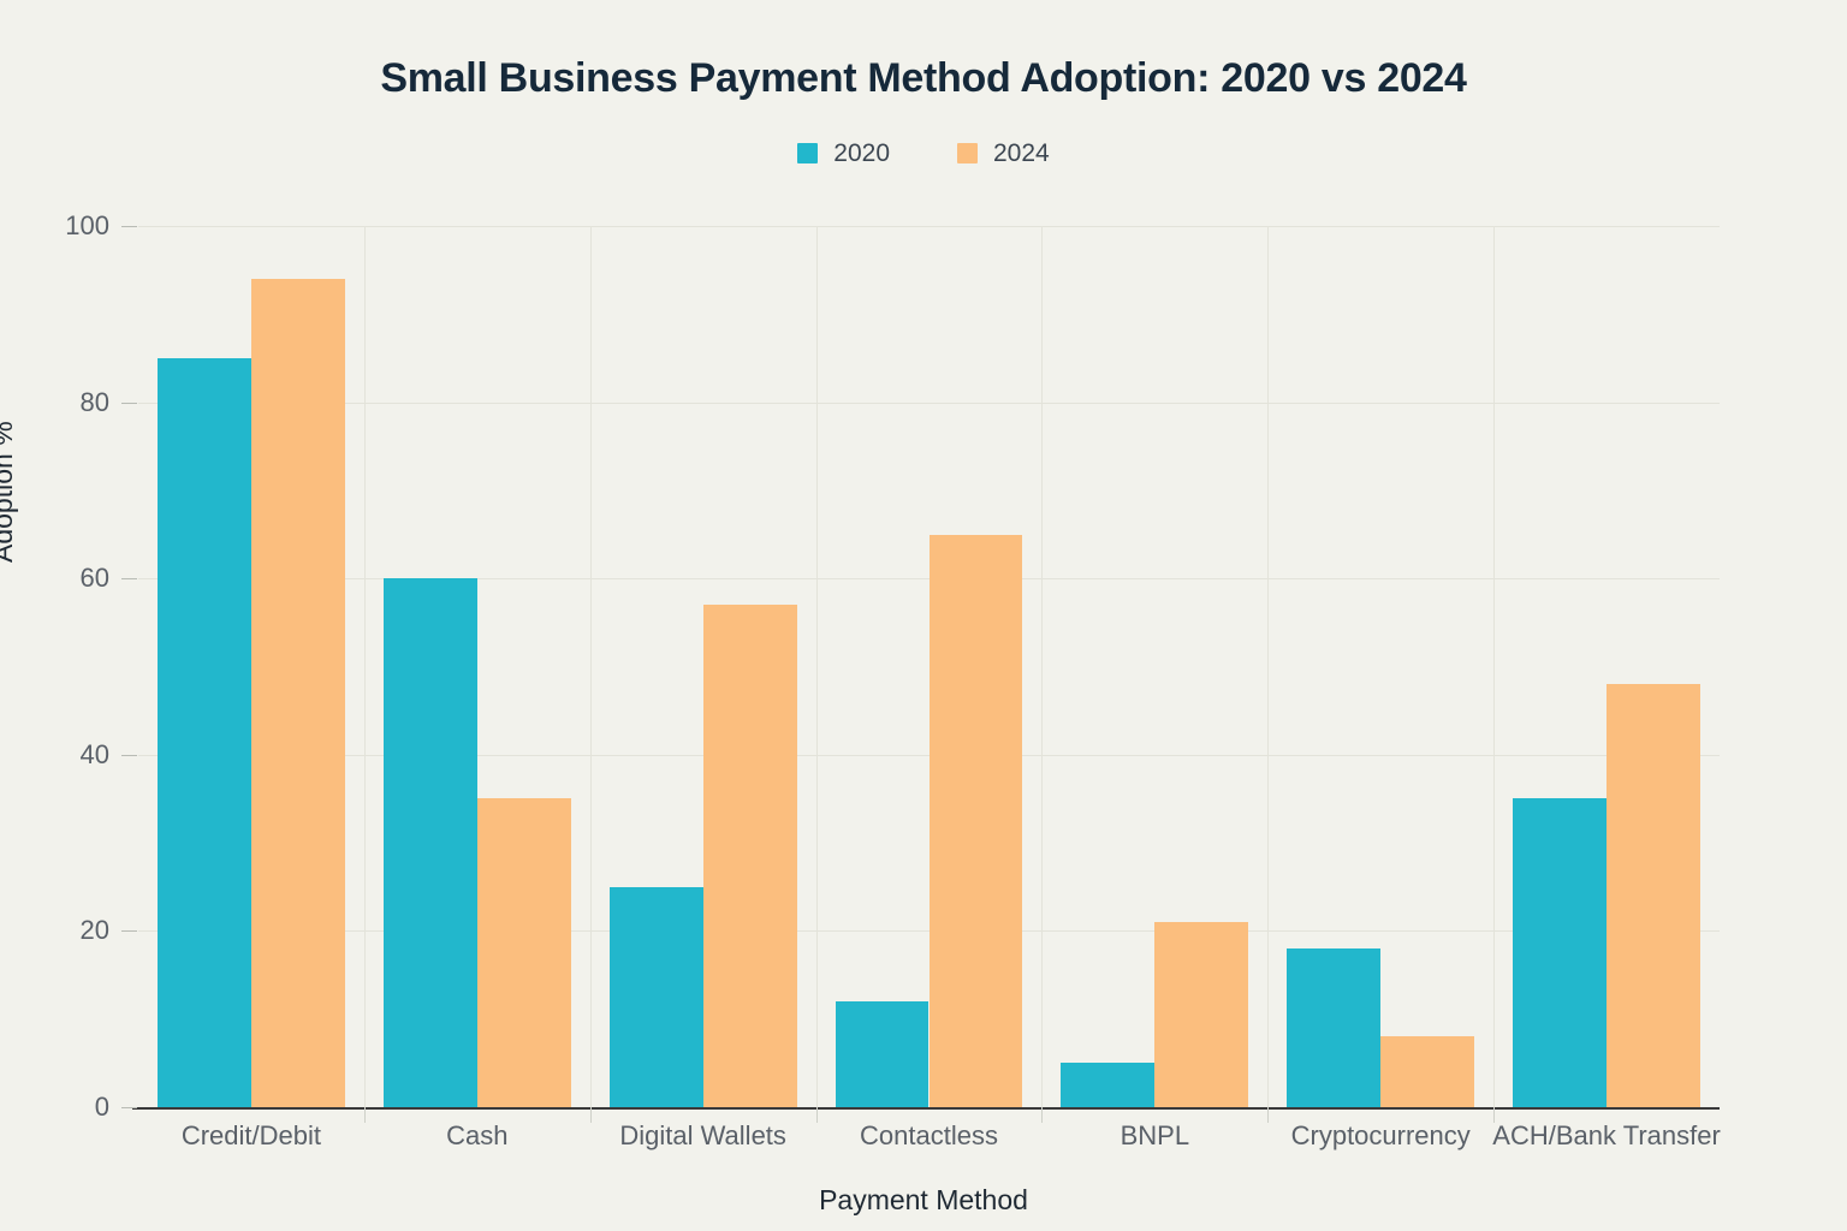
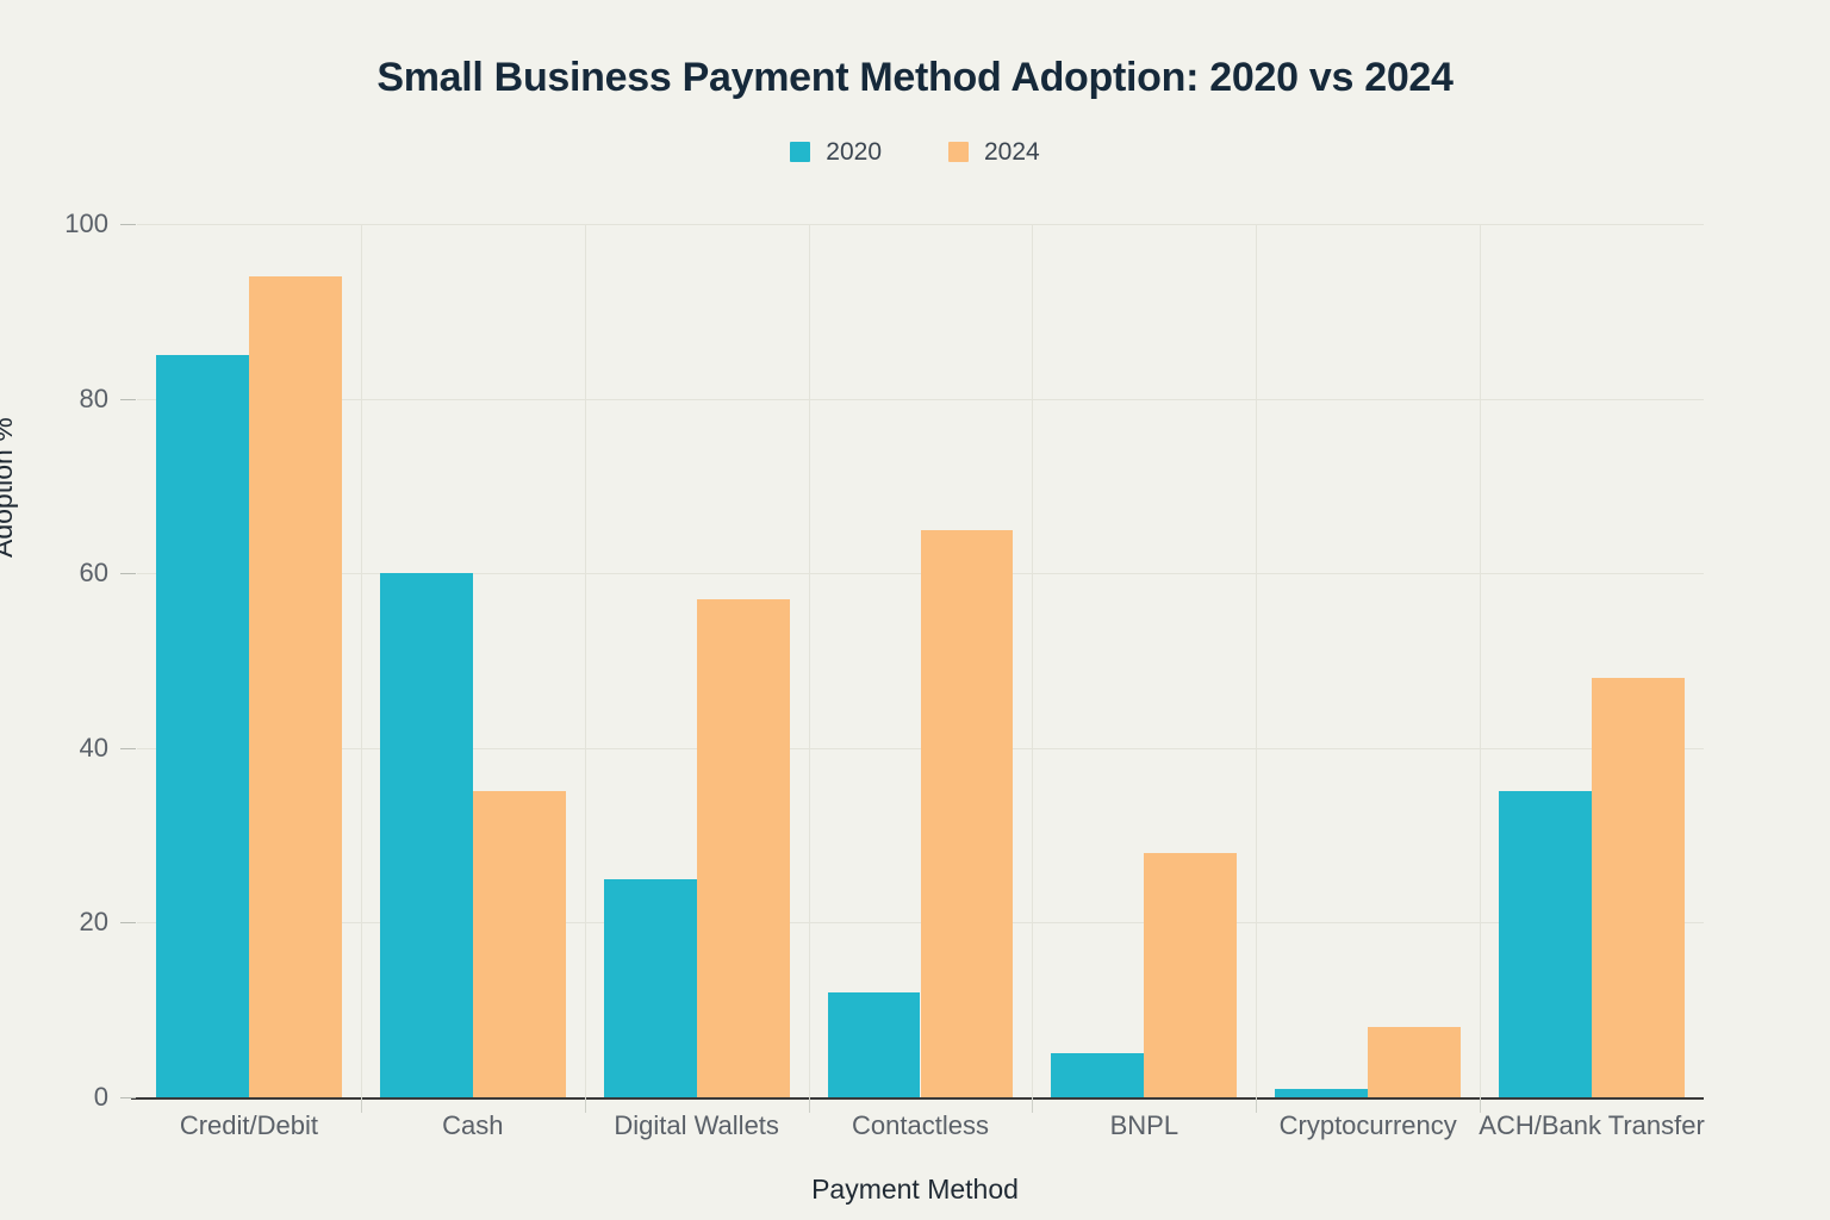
2024/BNPL: 21 -> 28
2020/Cryptocurrency: 18 -> 1
